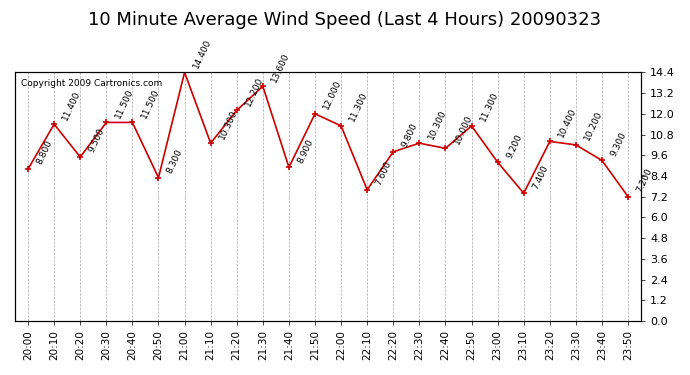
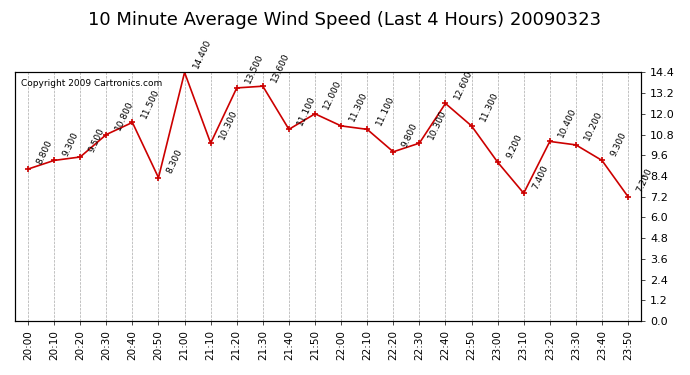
20:10: 11.400 -> 9.300
20:30: 11.500 -> 10.800
21:20: 12.200 -> 13.500
21:40: 8.900 -> 11.100
22:10: 7.600 -> 11.100
22:40: 10.000 -> 12.600
